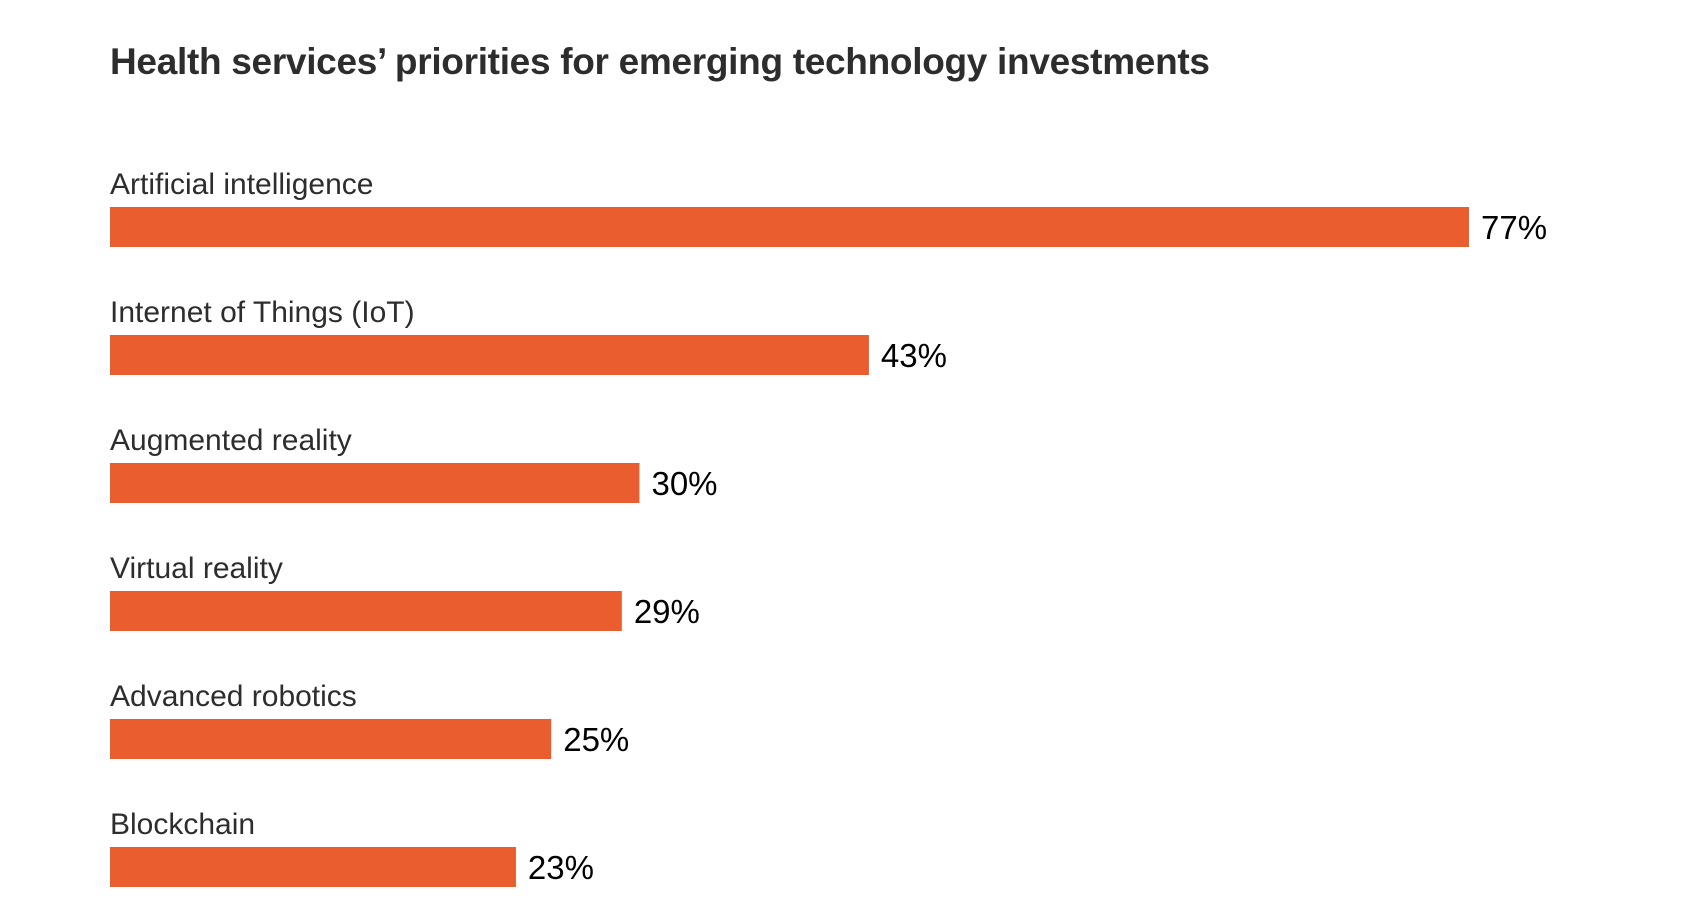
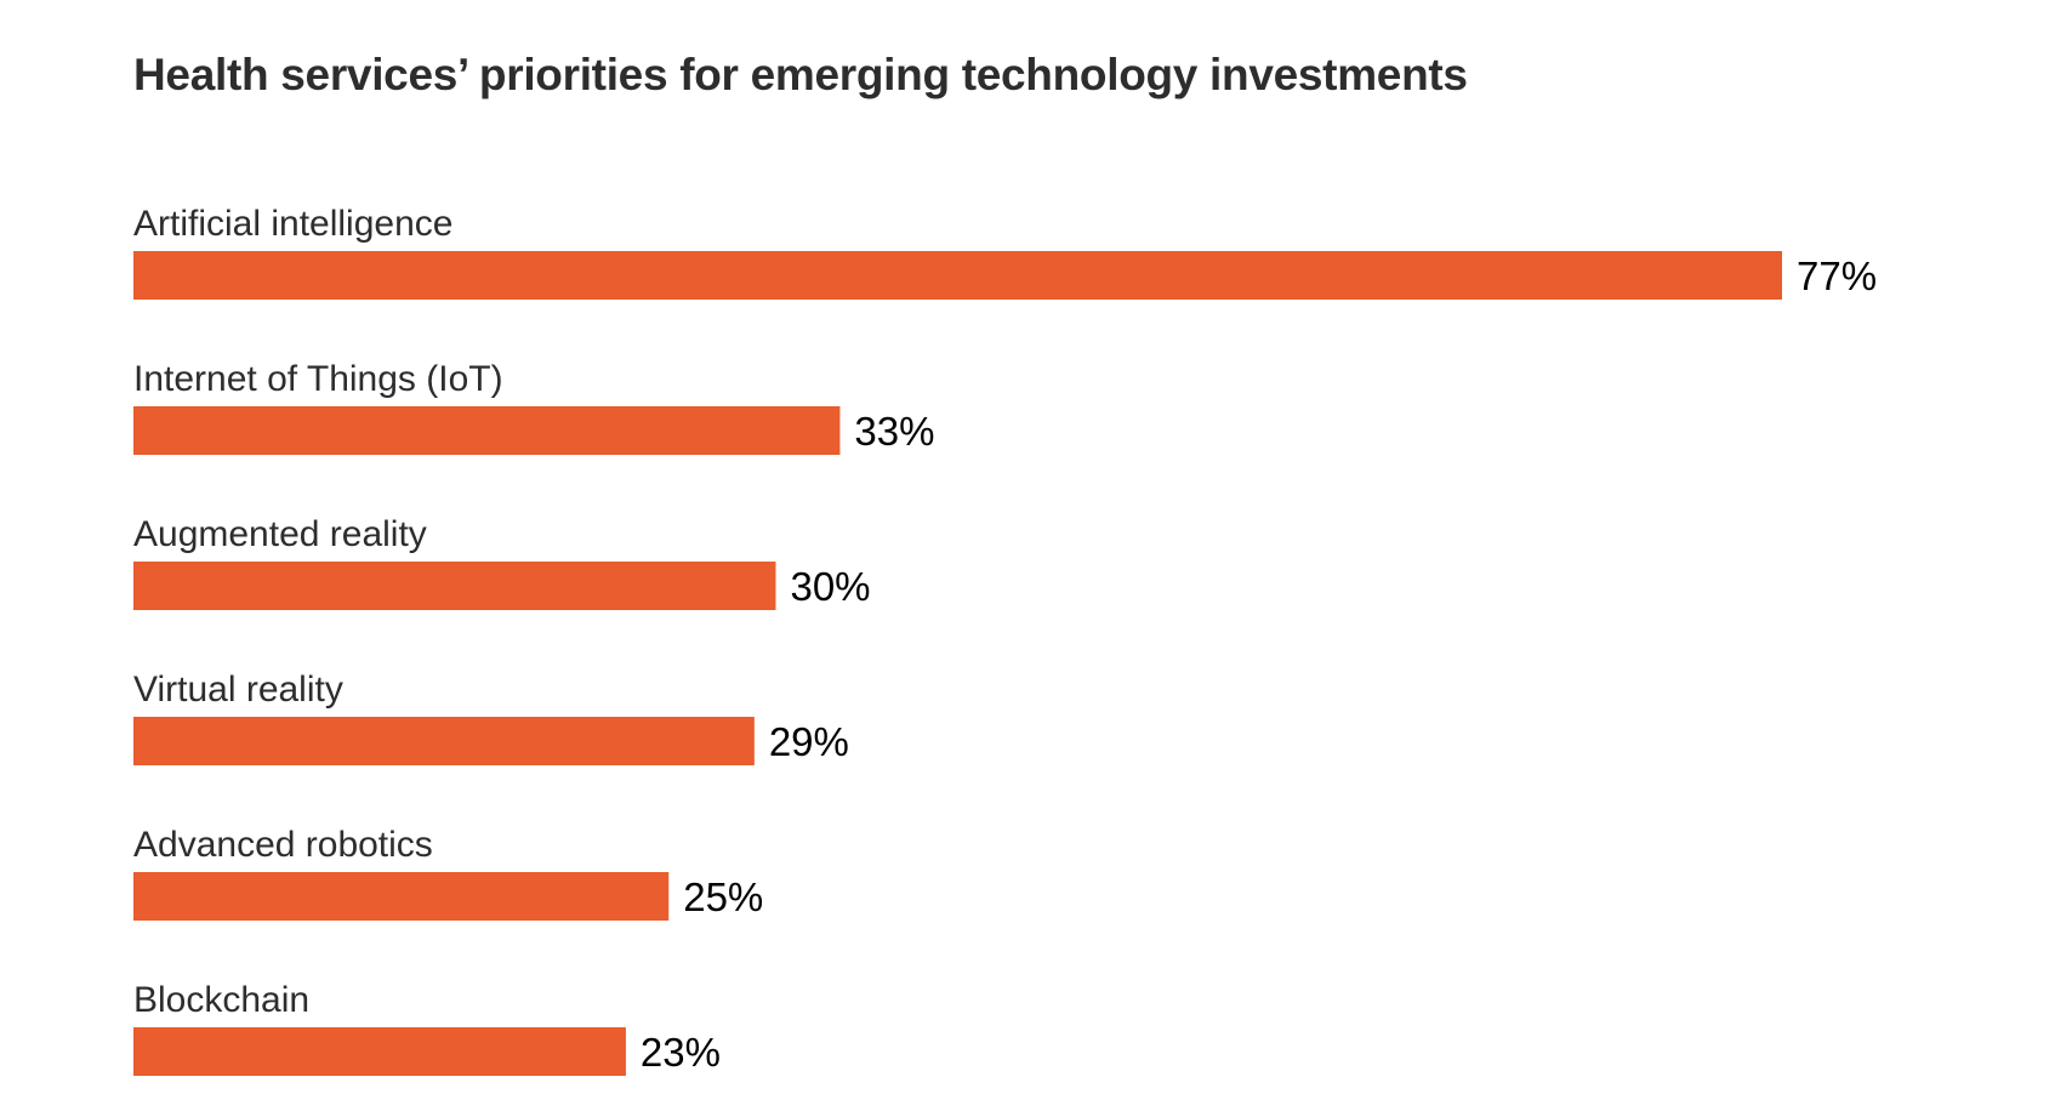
Internet of Things (IoT): 43% -> 33%
